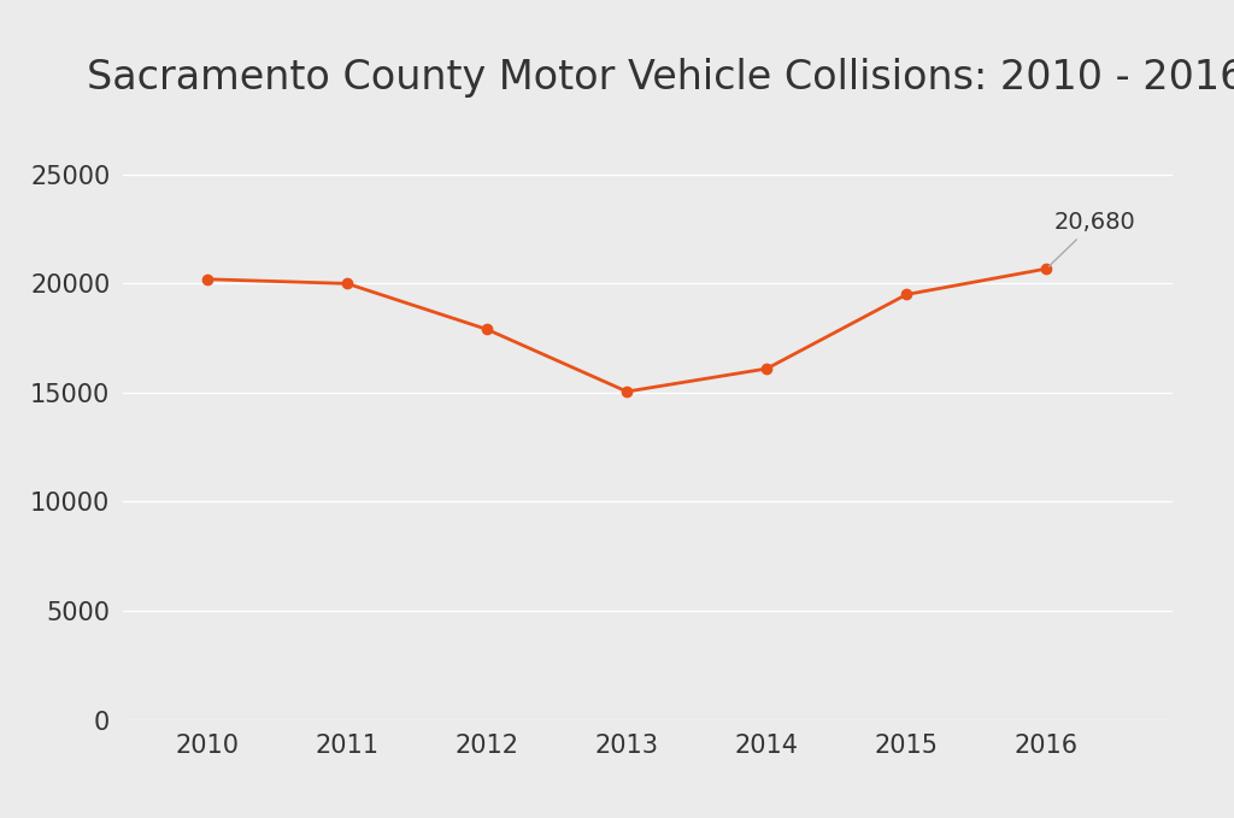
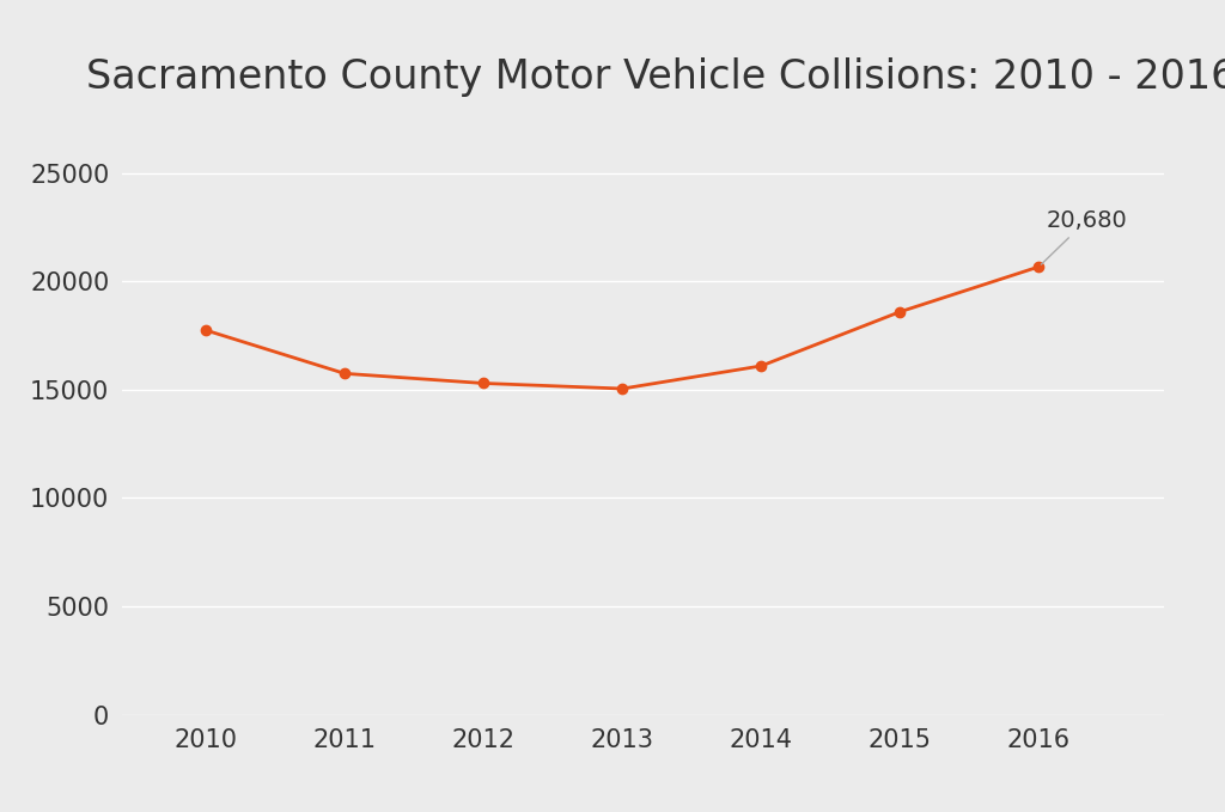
2010: 20200 -> 17800
2011: 20000 -> 15800
2012: 17900 -> 15300
2015: 19500 -> 18600
